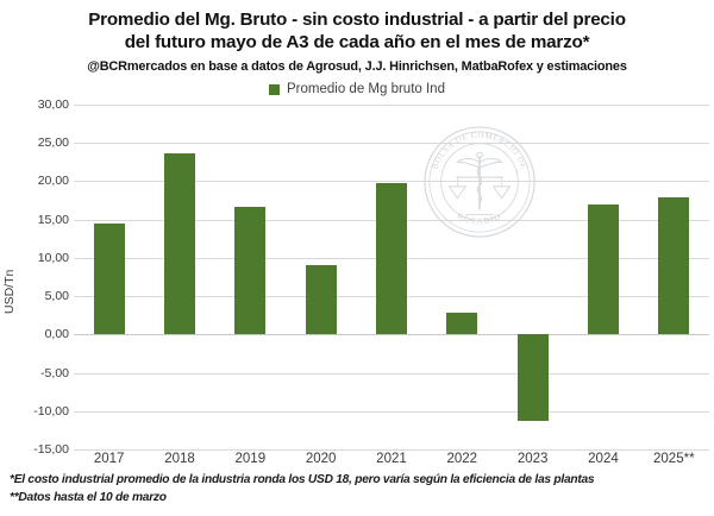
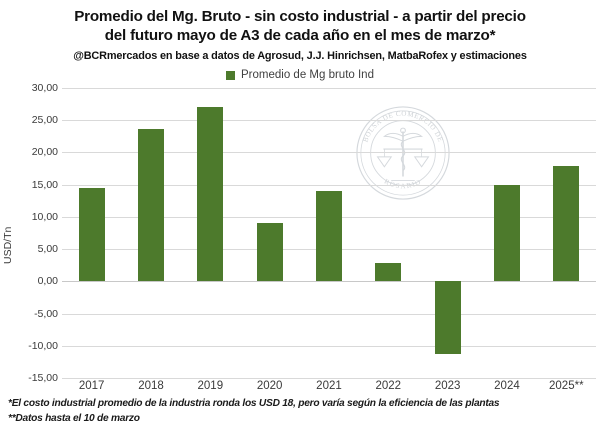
2019: 17 -> 27
2021: 20 -> 14
2024: 17 -> 15
